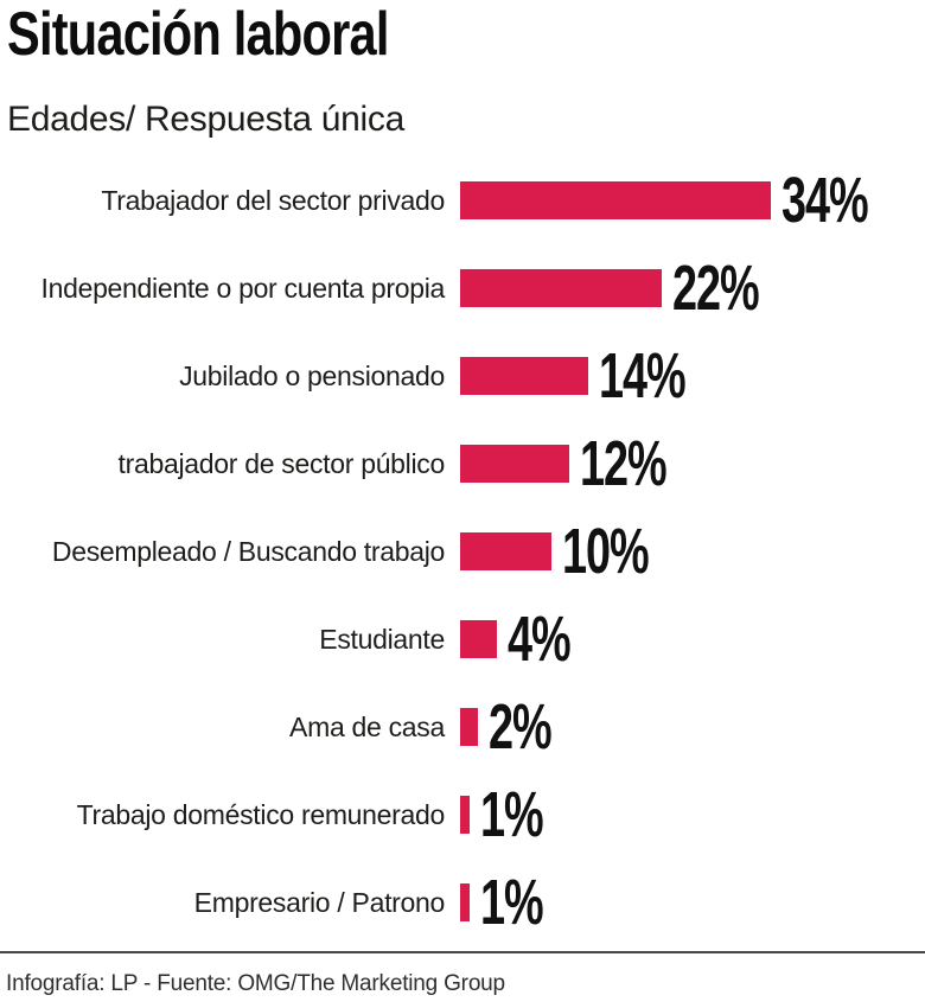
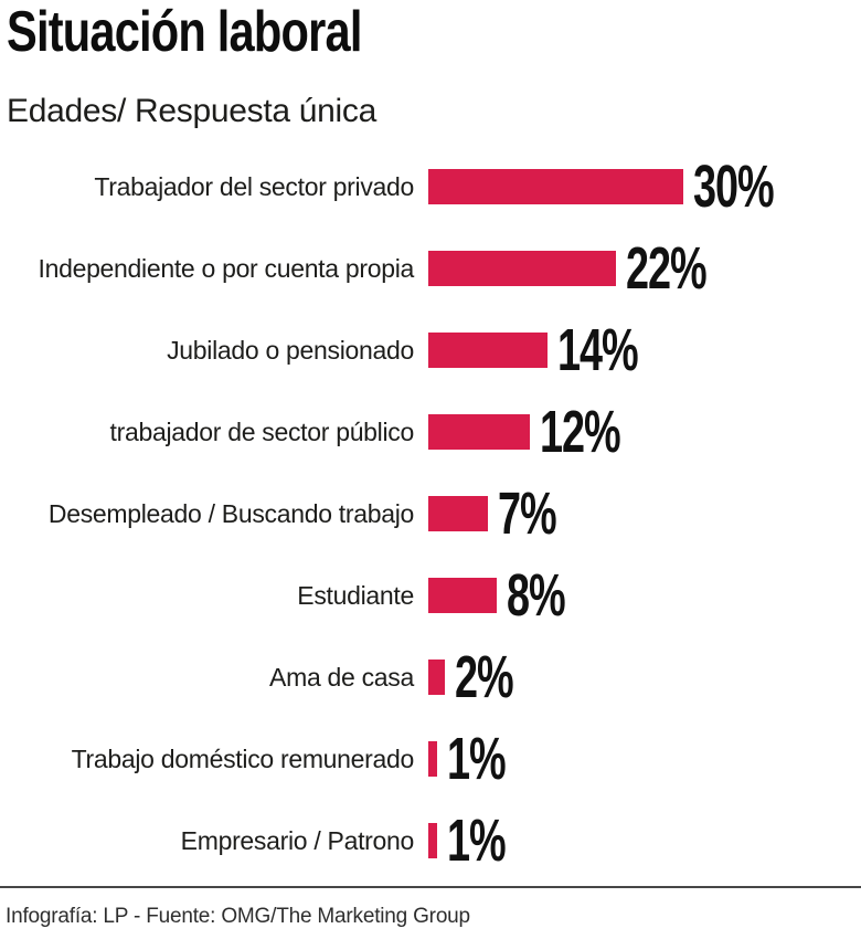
Trabajador del sector privado: 34% -> 30%
Desempleado / Buscando trabajo: 10% -> 7%
Estudiante: 4% -> 8%
